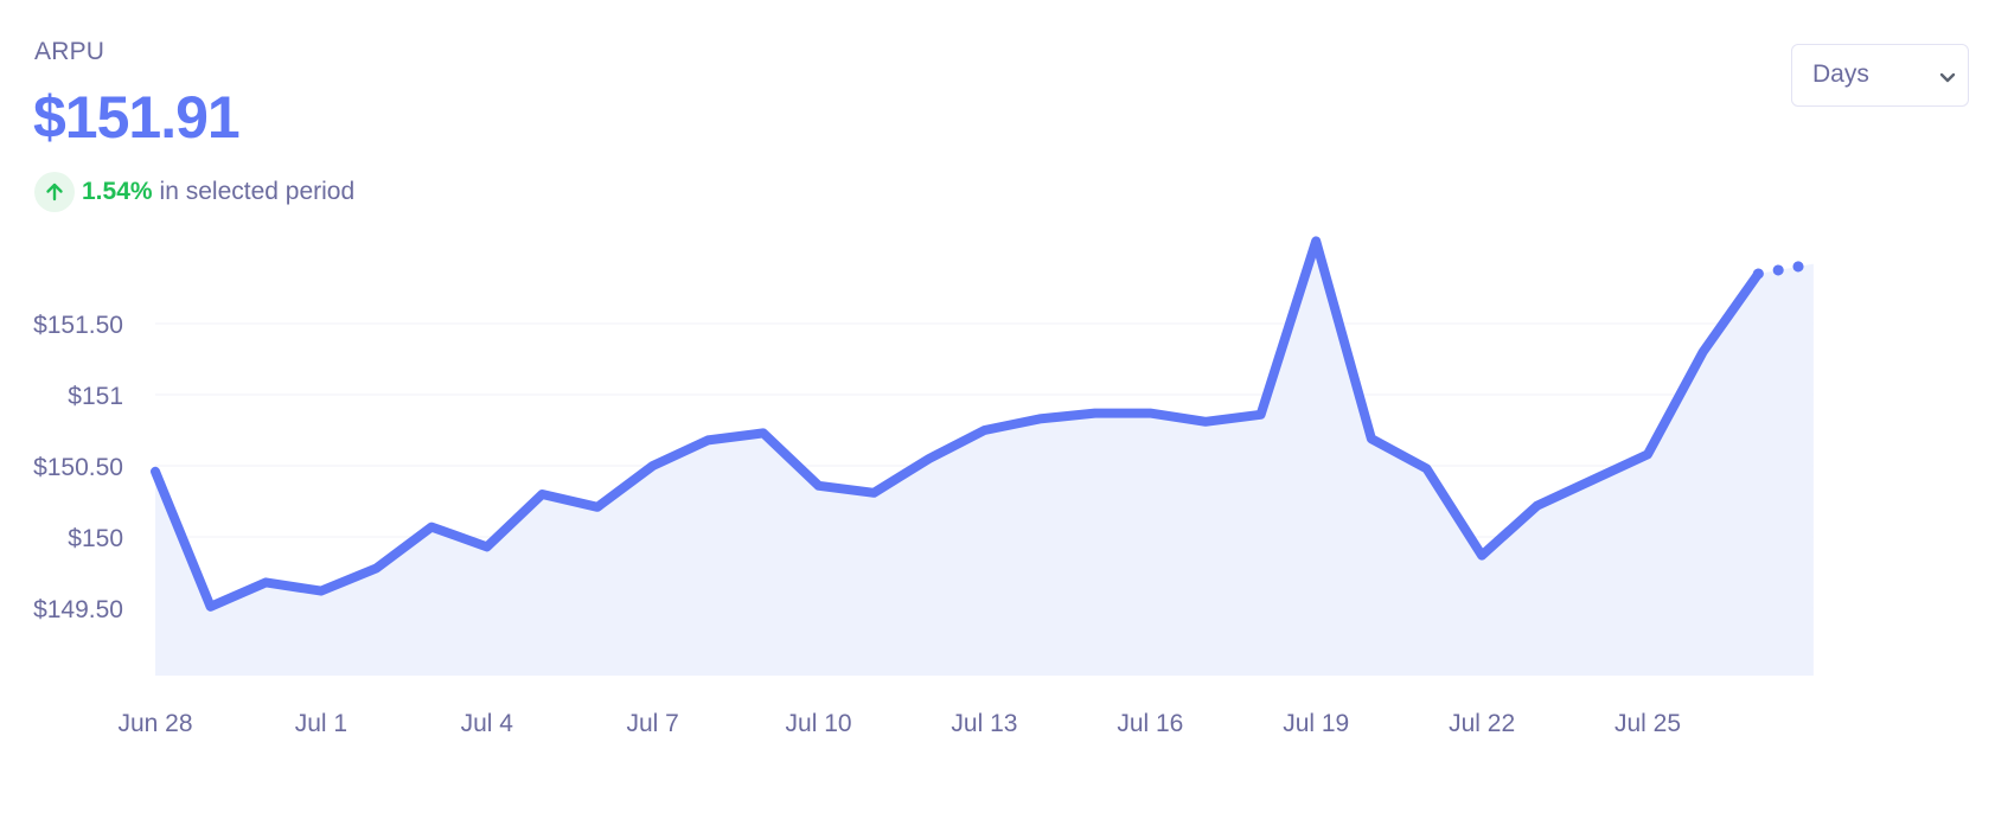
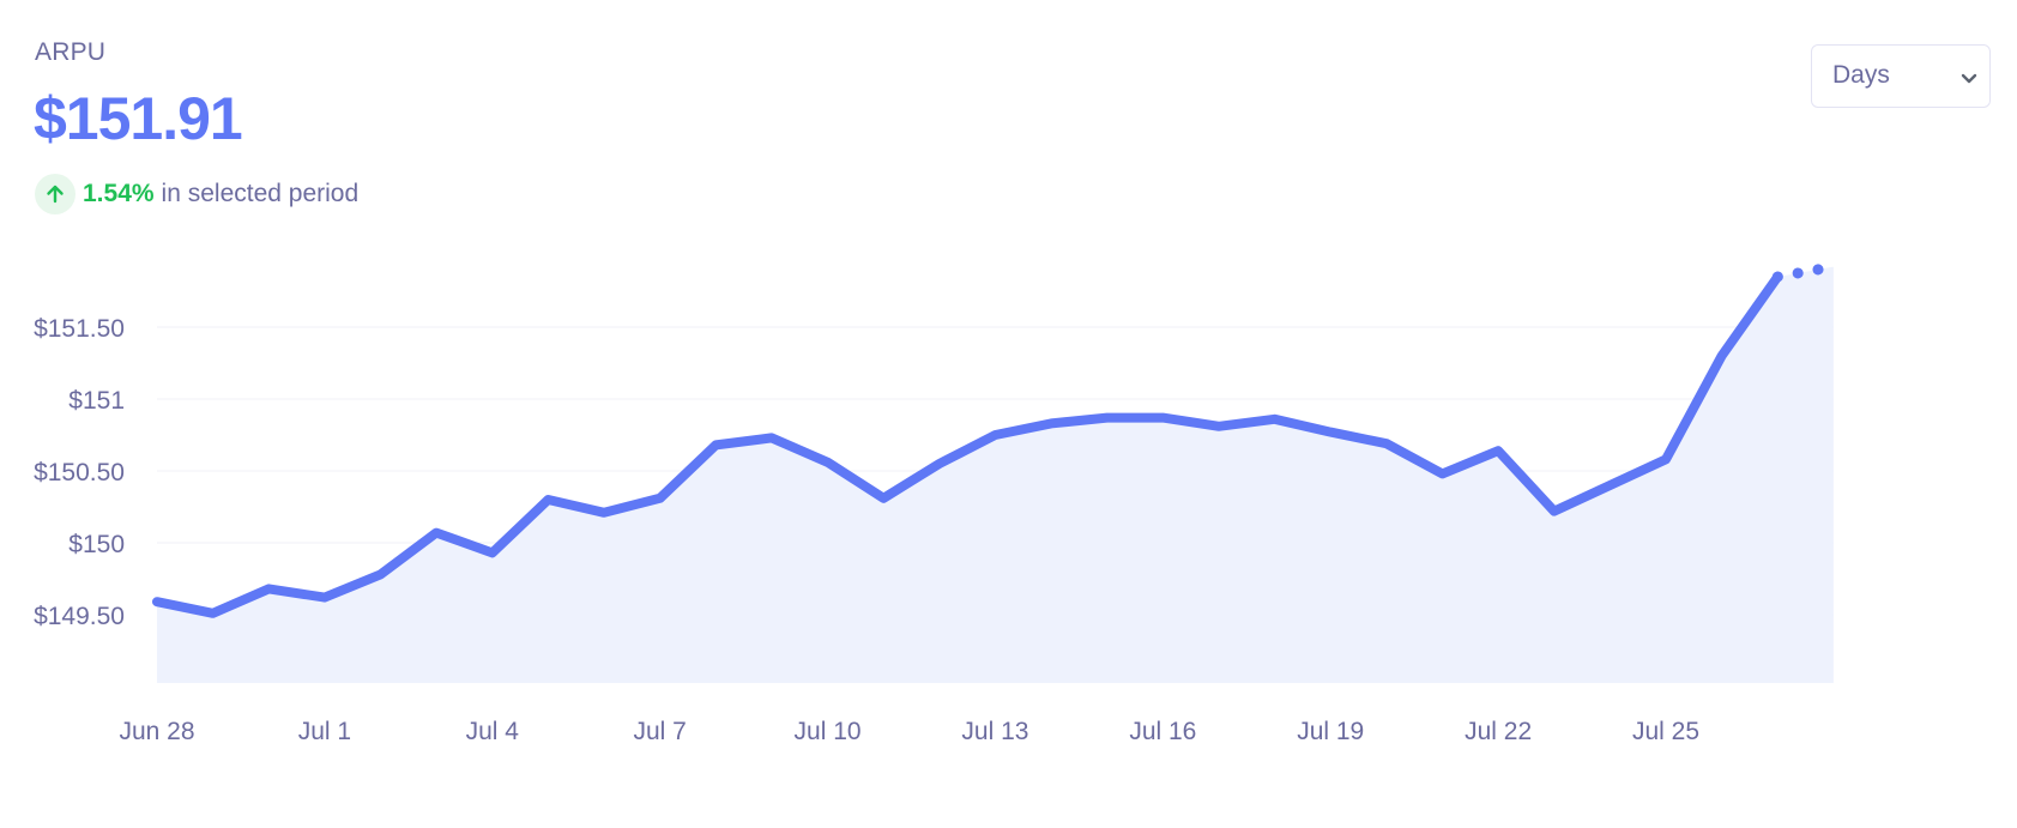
Jun 28: $150.46 -> $149.59
Jul 7: $150.50 -> $150.31
Jul 10: $150.36 -> $150.56
Jul 19: $152.08 -> $150.77
Jul 22: $149.87 -> $150.64
